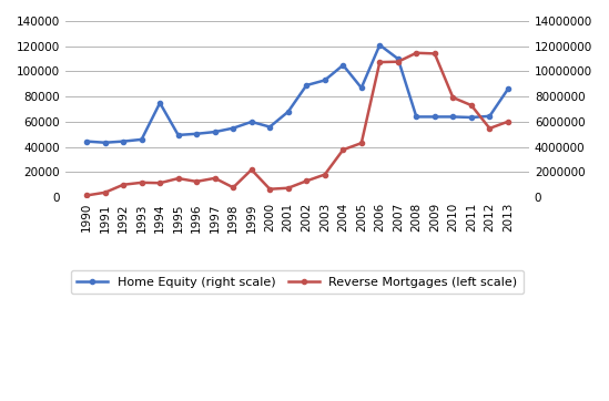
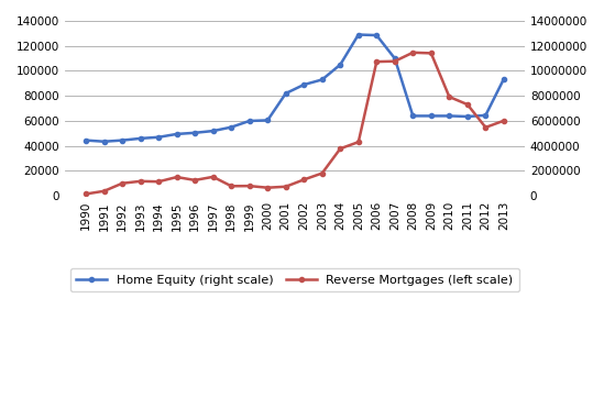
Home Equity (right scale)/1994: 75000 -> 47000
Reverse Mortgages (left scale)/1999: 2200000 -> 800000
Home Equity (right scale)/2000: 56000 -> 60000
Home Equity (right scale)/2001: 68000 -> 82000
Home Equity (right scale)/2005: 87000 -> 129000
Home Equity (right scale)/2006: 121000 -> 128000
Home Equity (right scale)/2013: 86000 -> 94000
